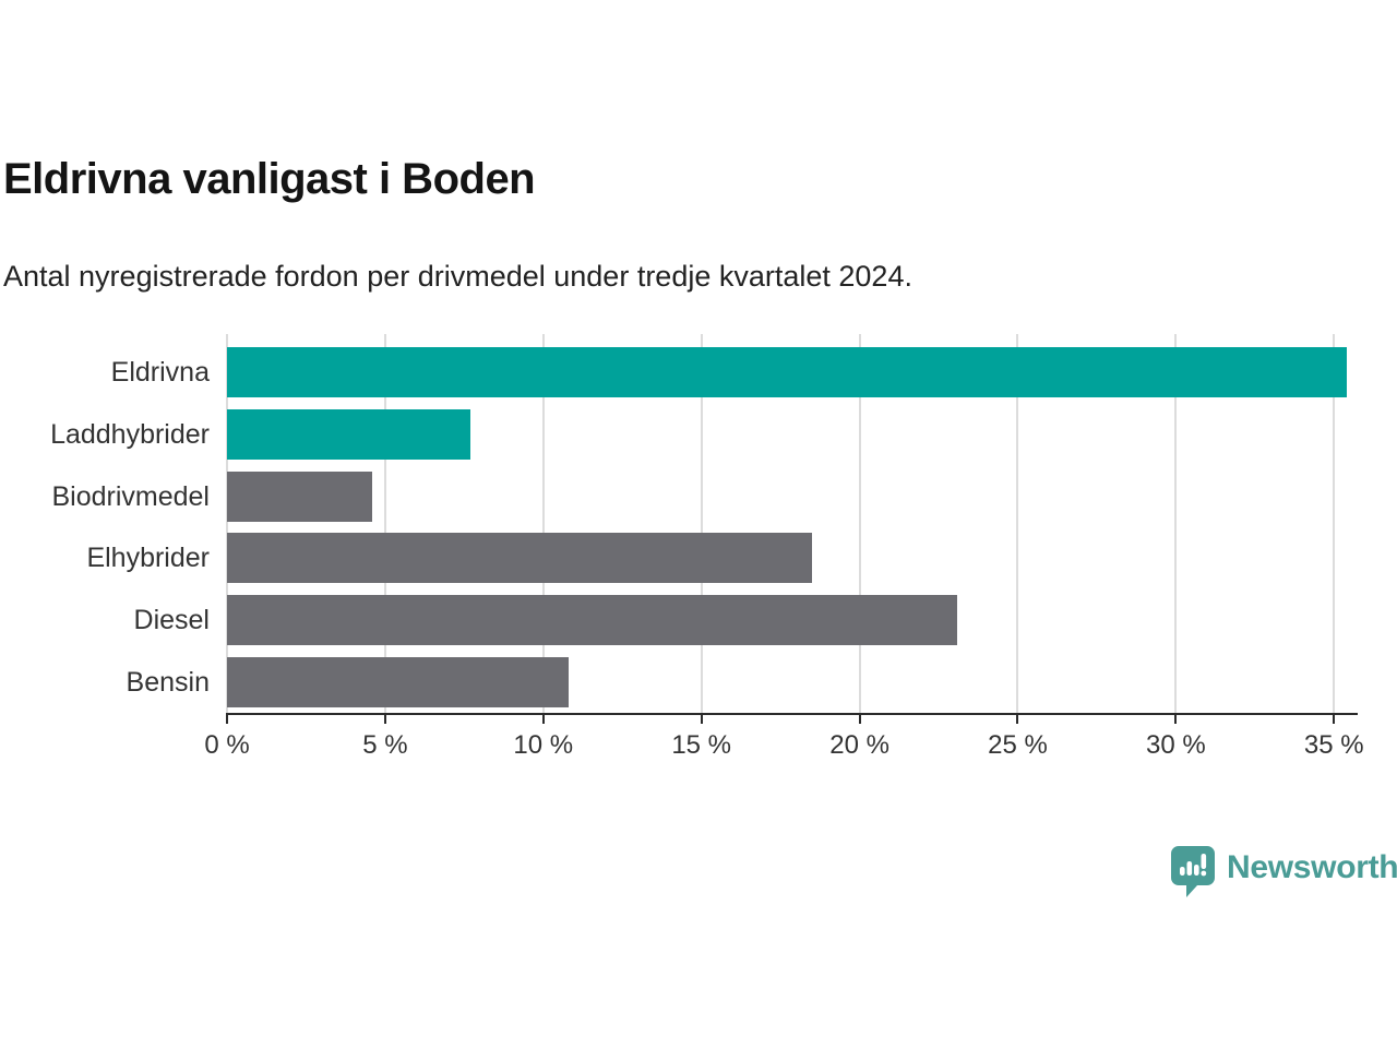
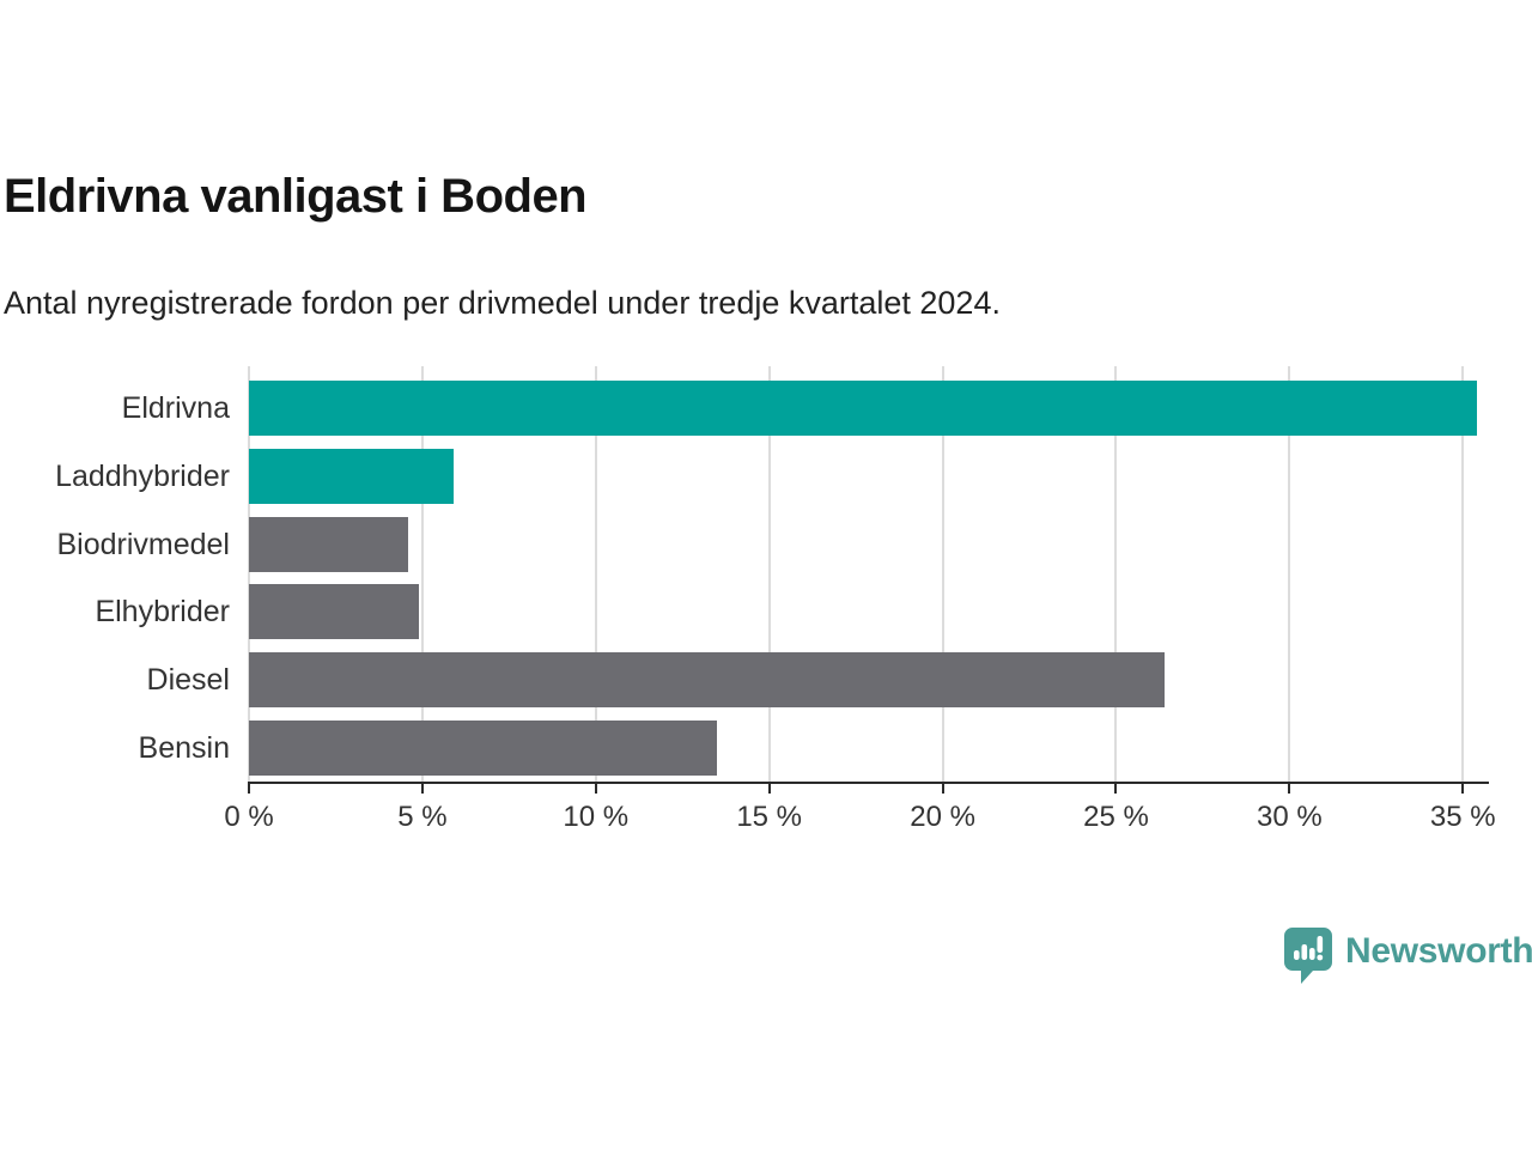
Laddhybrider: 7.7% -> 5.9%
Elhybrider: 18.5% -> 4.9%
Diesel: 23.1% -> 26.4%
Bensin: 10.8% -> 13.5%
